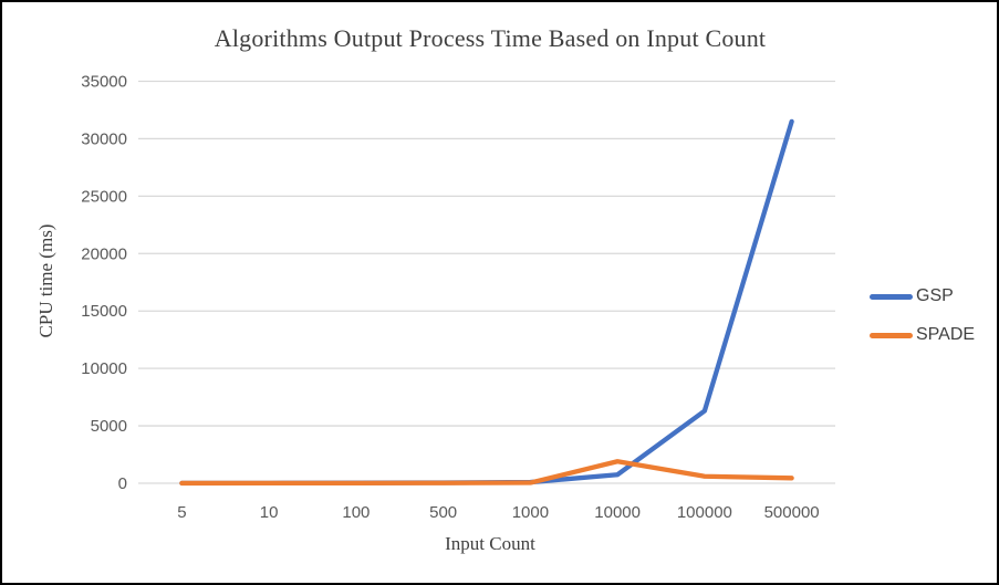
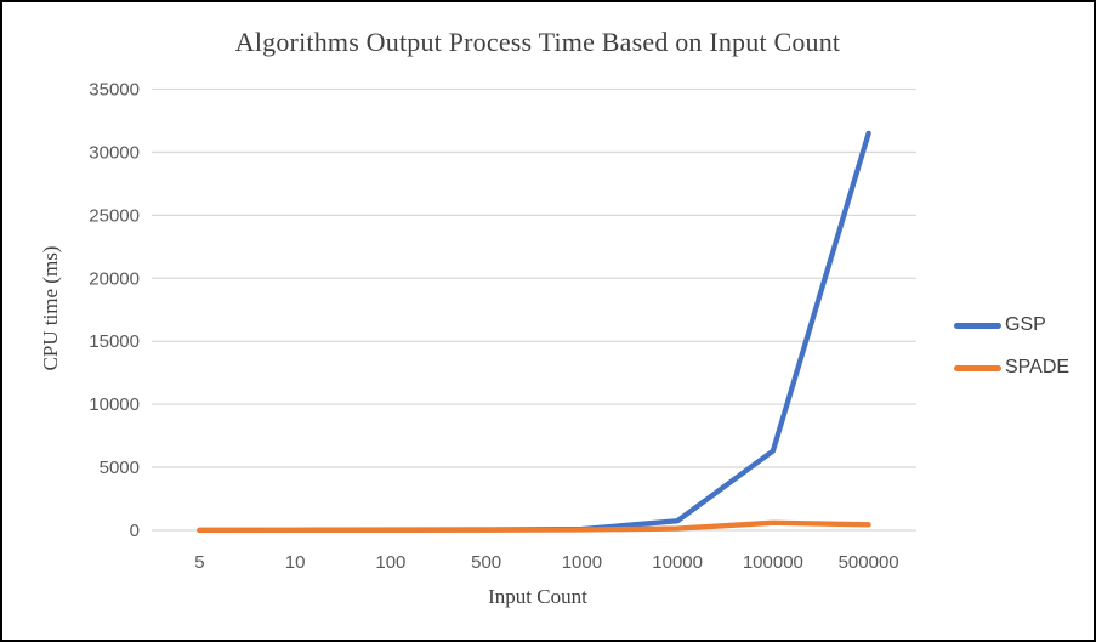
SPADE/10000: 1900 -> 100
